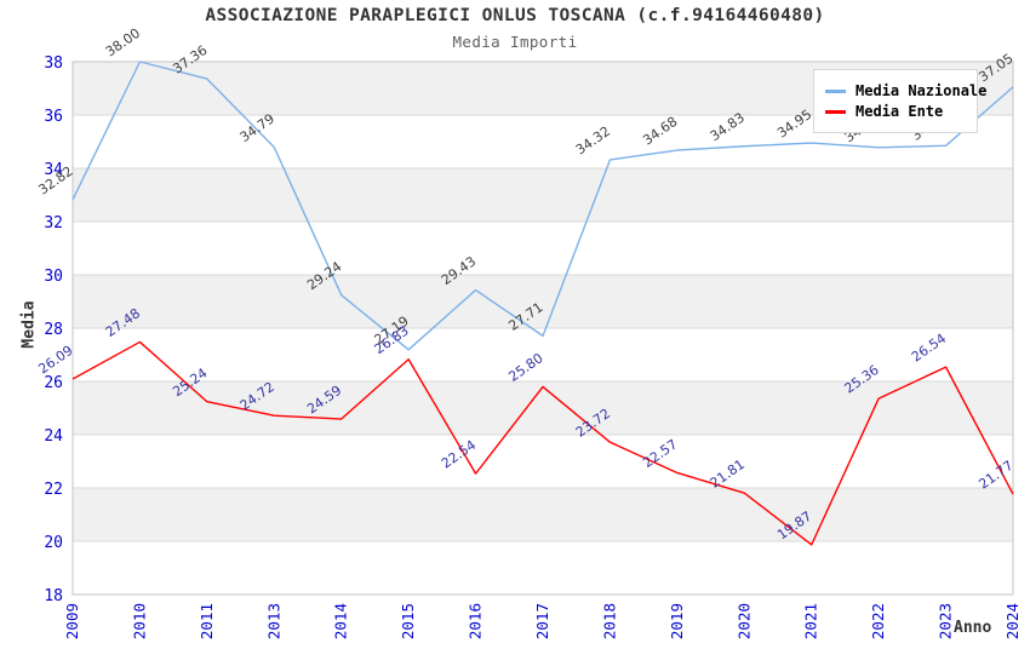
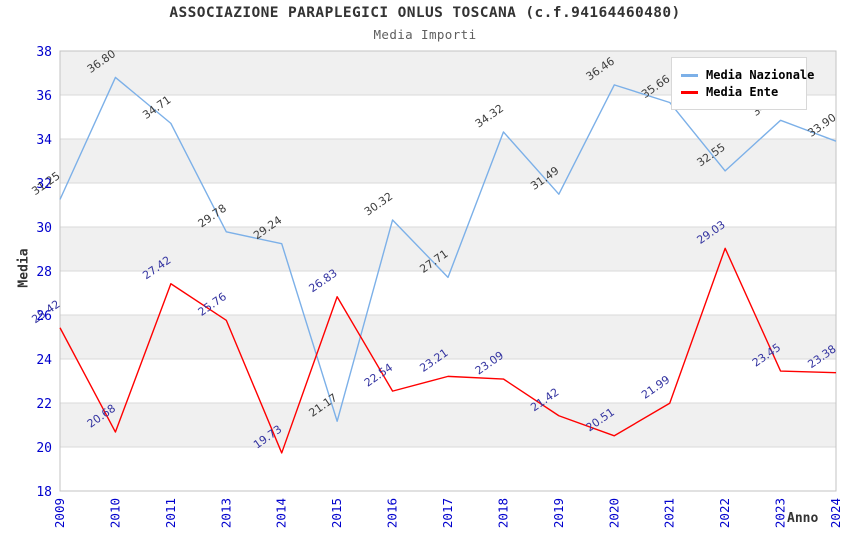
Media Nazionale/2009: 32.82 -> 31.25
Media Ente/2009: 26.09 -> 25.42
Media Nazionale/2010: 38.00 -> 36.80
Media Ente/2010: 27.48 -> 20.68
Media Nazionale/2011: 37.36 -> 34.71
Media Ente/2011: 25.24 -> 27.42
Media Nazionale/2013: 34.79 -> 29.78
Media Ente/2013: 24.72 -> 25.76
Media Ente/2014: 24.59 -> 19.73
Media Nazionale/2015: 27.19 -> 21.17
Media Nazionale/2016: 29.43 -> 30.32
Media Ente/2017: 25.80 -> 23.21
Media Ente/2018: 23.72 -> 23.09
Media Nazionale/2019: 34.68 -> 31.49
Media Ente/2019: 22.57 -> 21.42
Media Nazionale/2020: 34.83 -> 36.46
Media Ente/2020: 21.81 -> 20.51
Media Nazionale/2021: 34.95 -> 35.66
Media Ente/2021: 19.87 -> 21.99
Media Nazionale/2022: 34.78 -> 32.55
Media Ente/2022: 25.36 -> 29.03
Media Ente/2023: 26.54 -> 23.45
Media Nazionale/2024: 37.05 -> 33.90
Media Ente/2024: 21.77 -> 23.38
